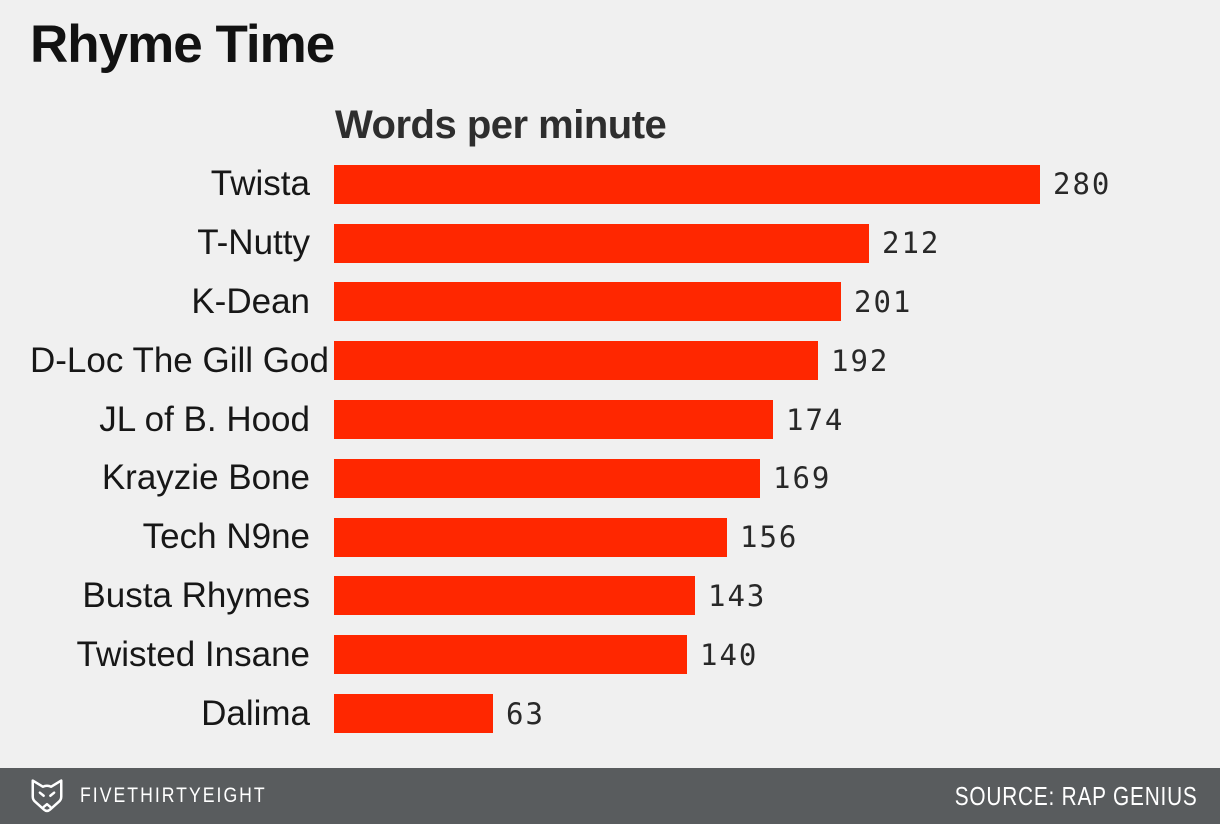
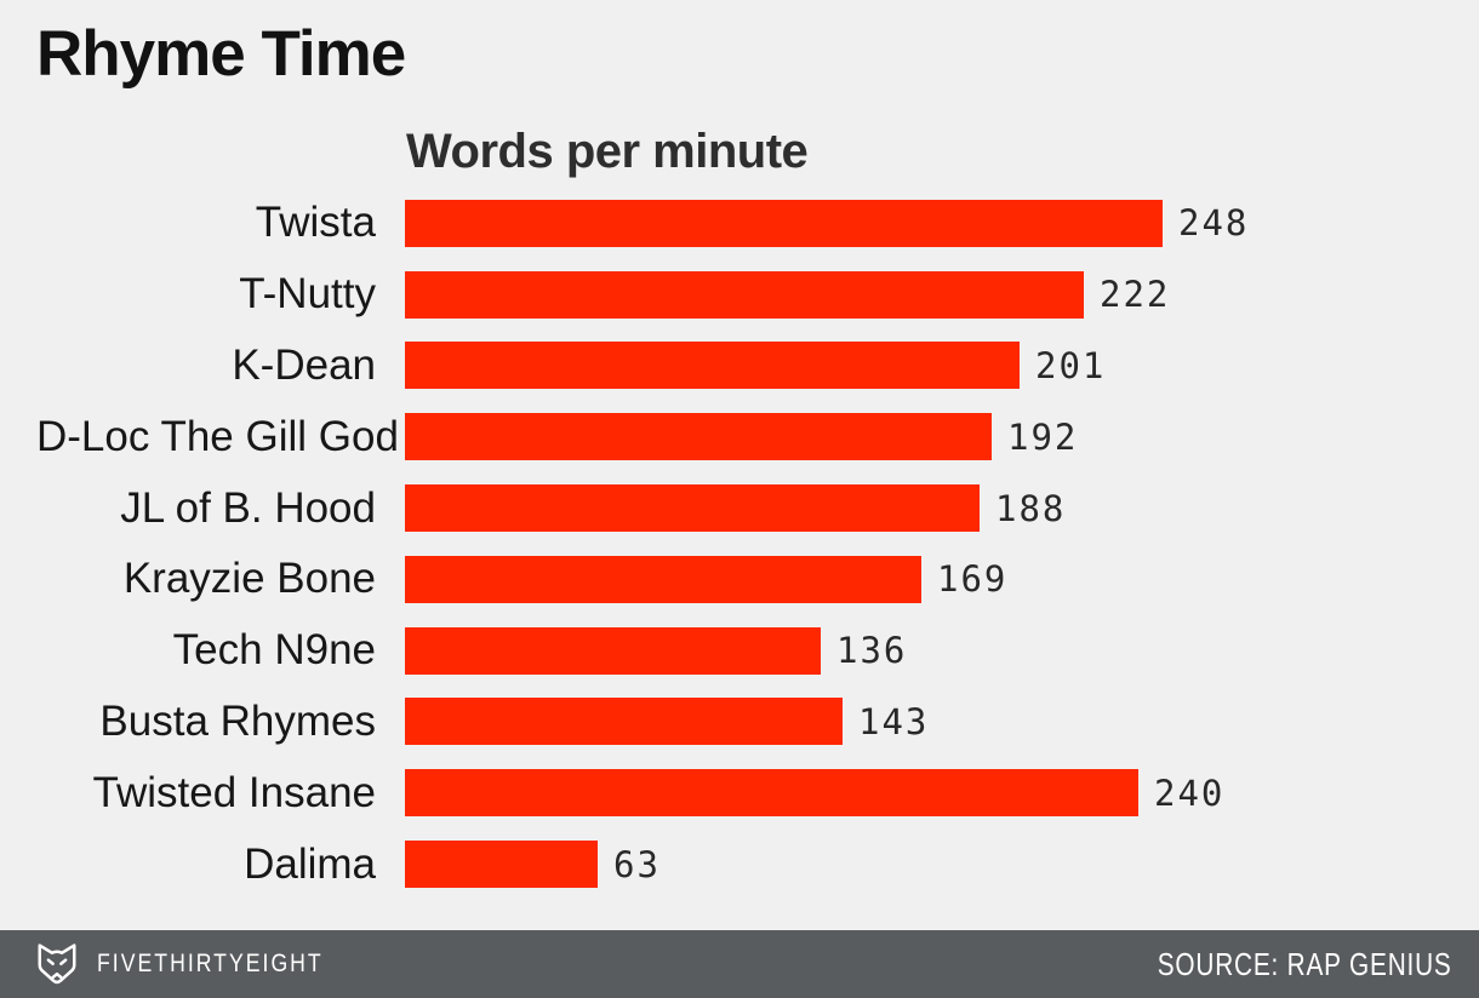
Twista: 280 -> 248
T-Nutty: 212 -> 222
JL of B. Hood: 174 -> 188
Tech N9ne: 156 -> 136
Twisted Insane: 140 -> 240
